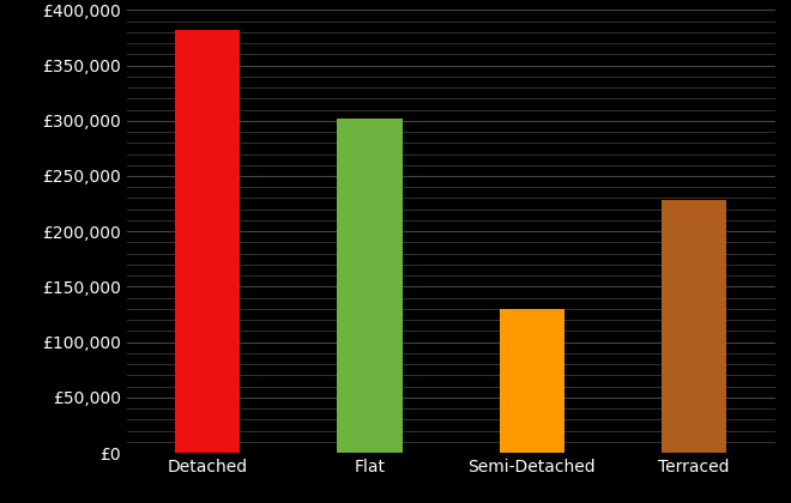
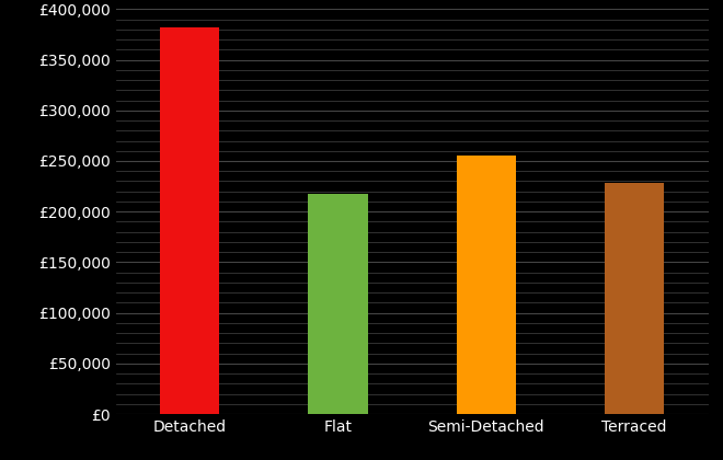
Flat: £302,000 -> £218,000
Semi-Detached: £130,000 -> £255,000
